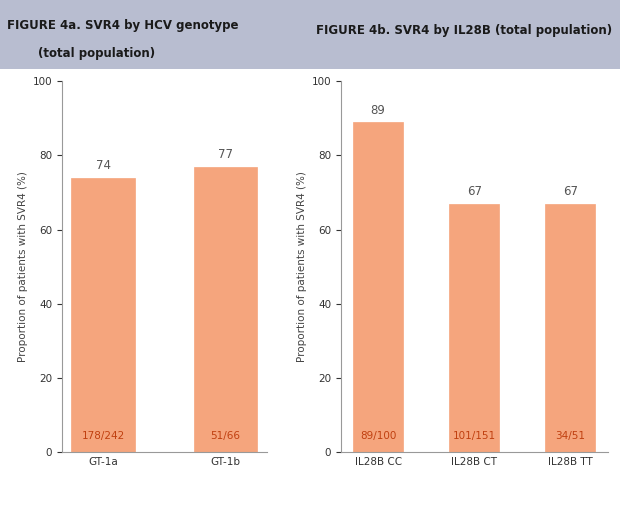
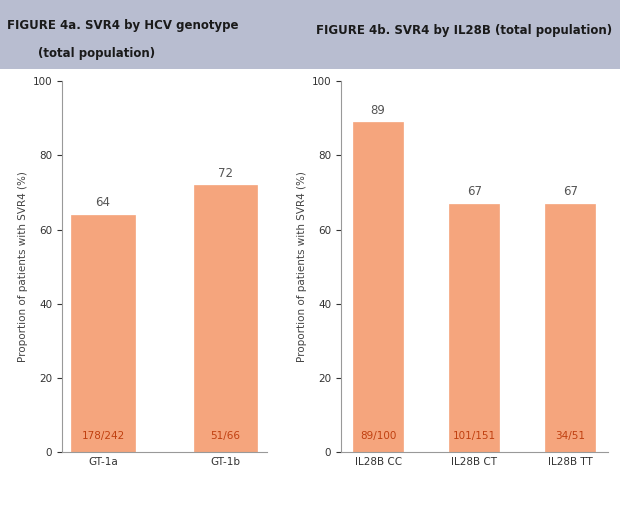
GT-1a: 74 -> 64
GT-1b: 77 -> 72
